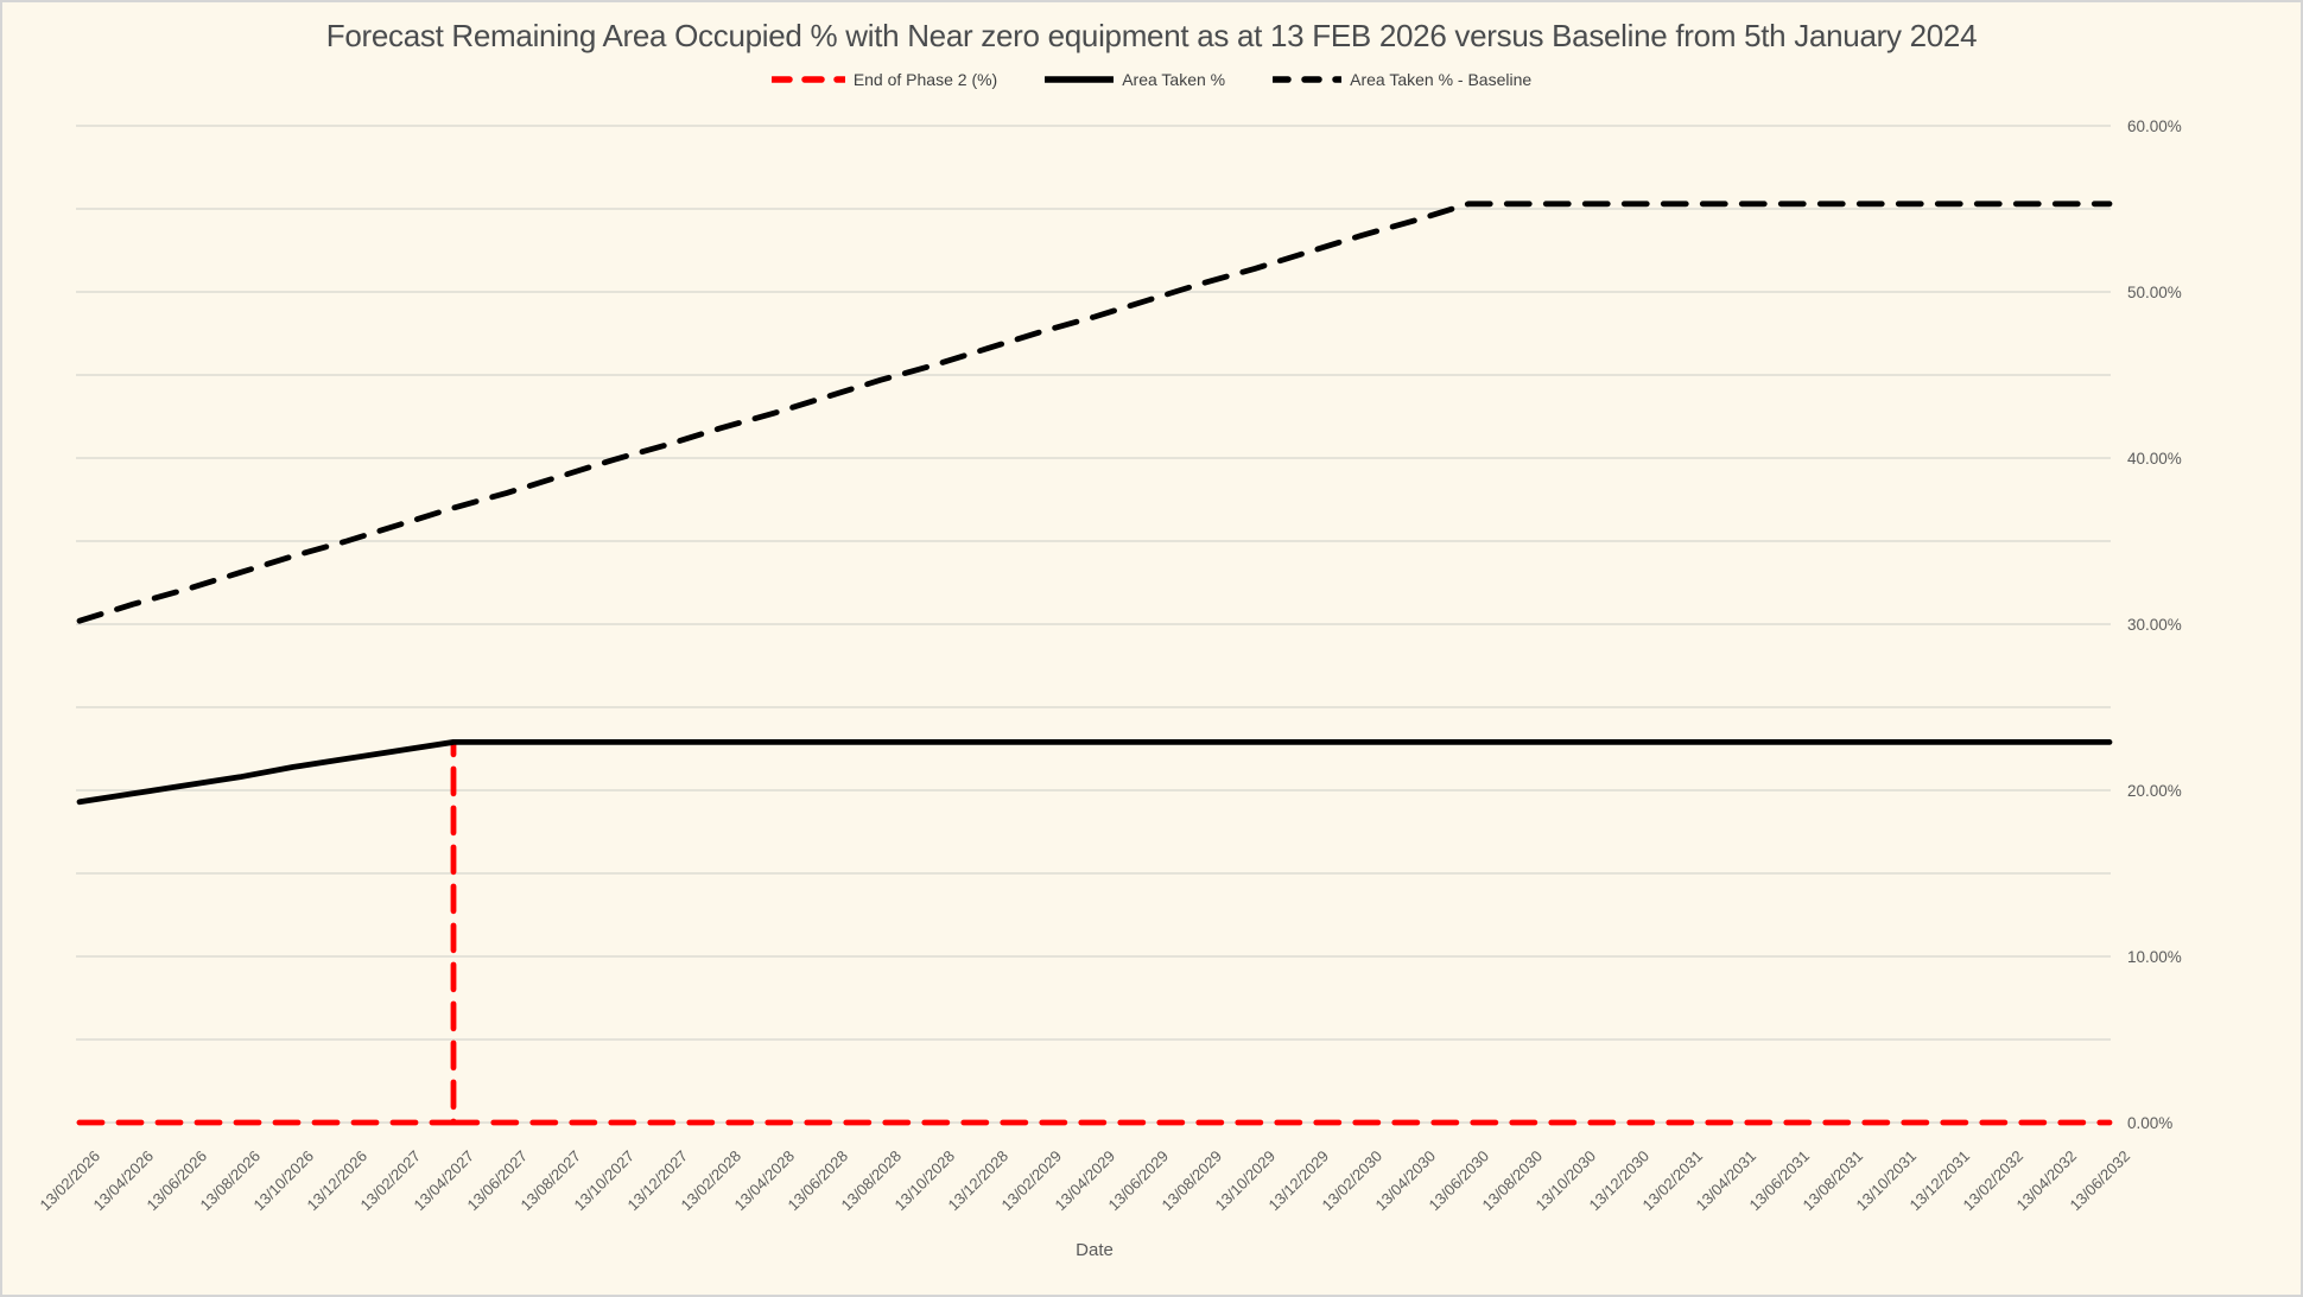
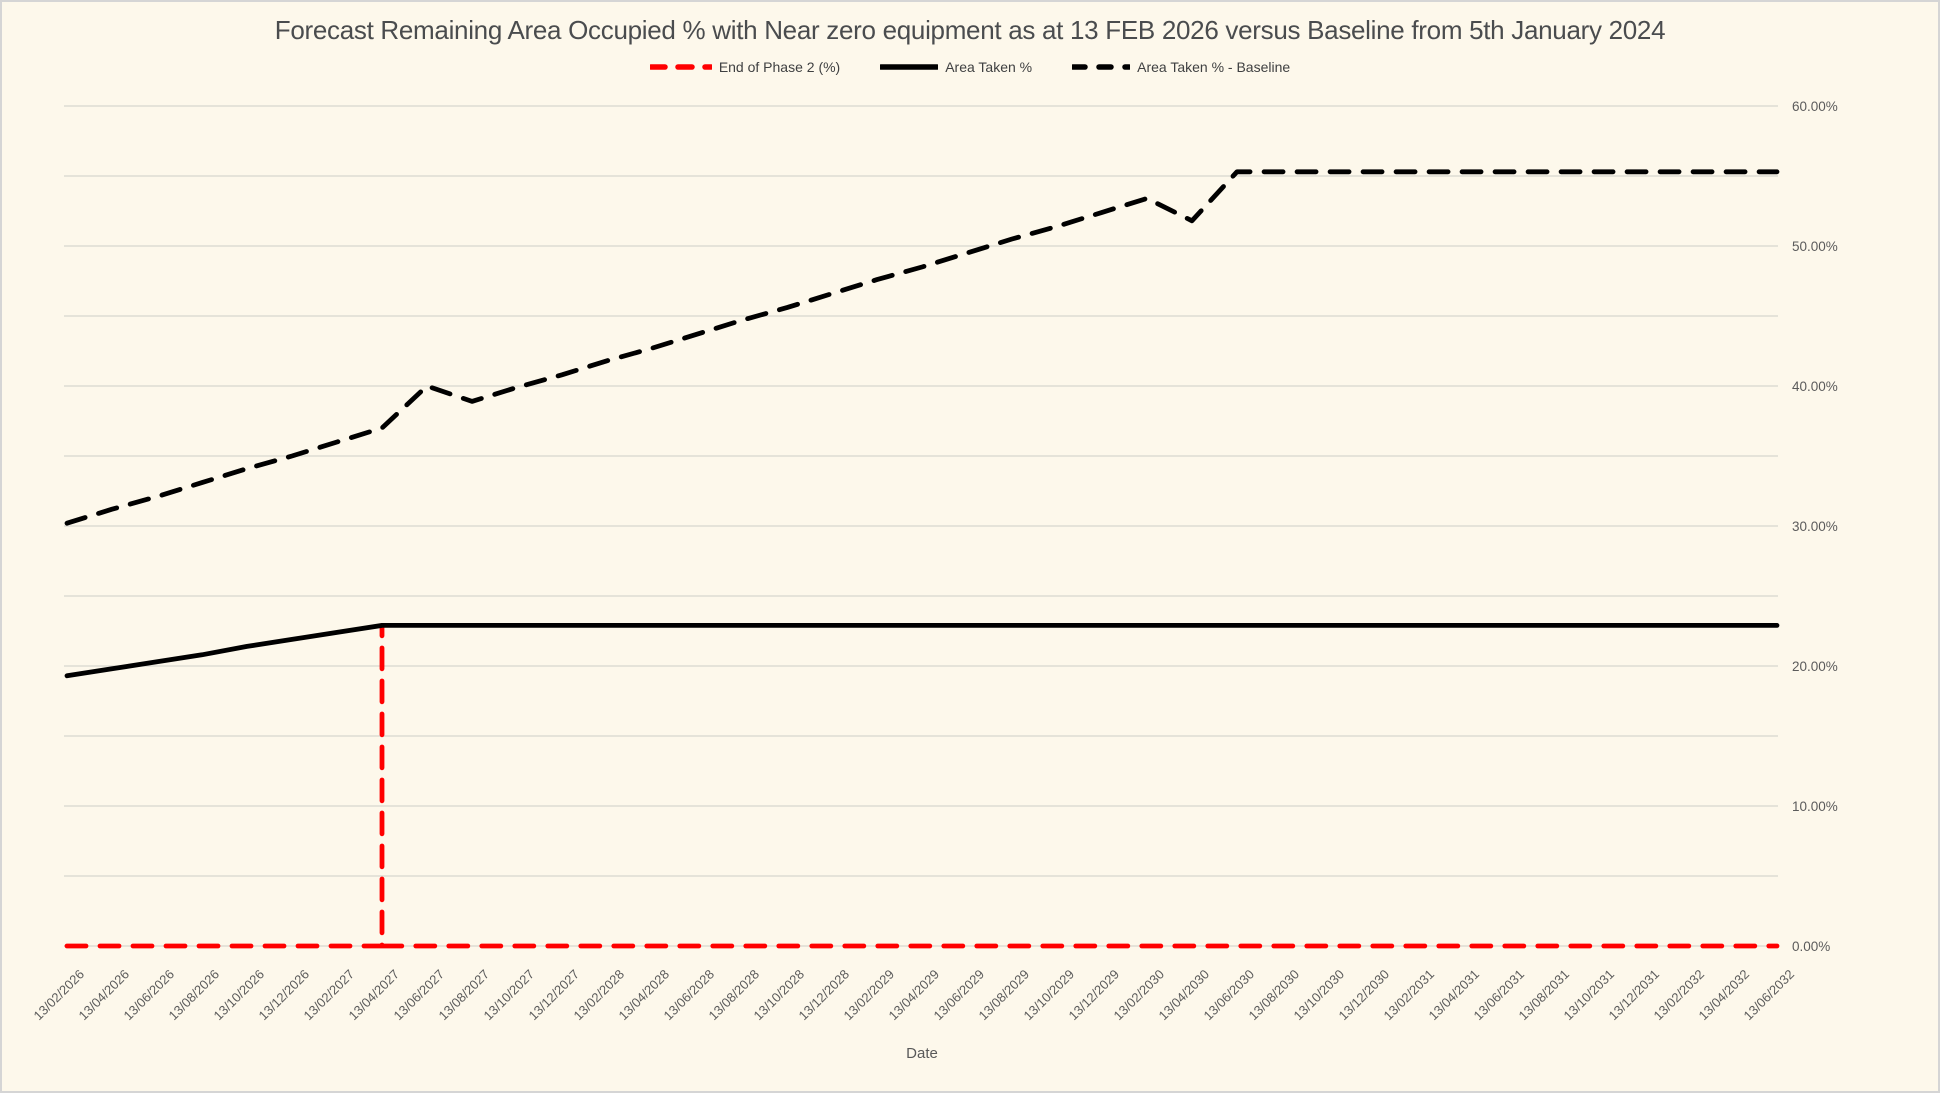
Area Taken % - Baseline/13/06/2027: 37.9% -> 40.0%
Area Taken % - Baseline/13/04/2030: 54.3% -> 51.8%
